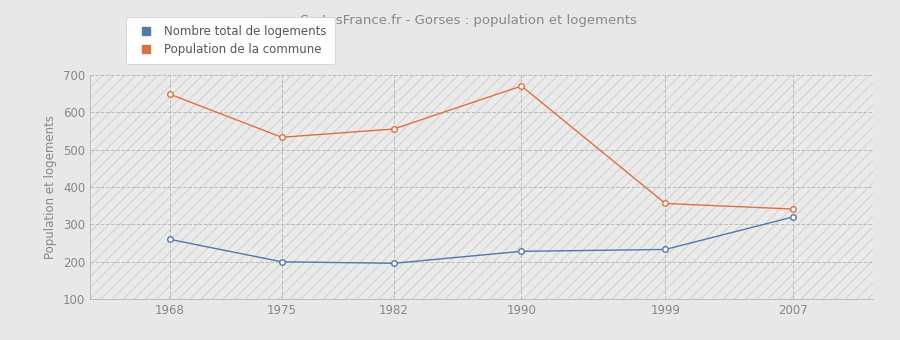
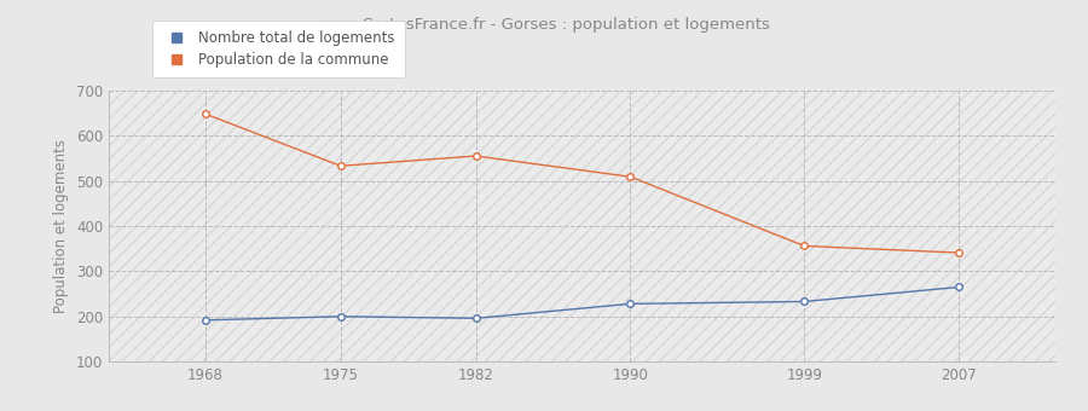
Nombre total de logements/1968: 260 -> 192
Population de la commune/1990: 670 -> 509
Nombre total de logements/2007: 320 -> 265
